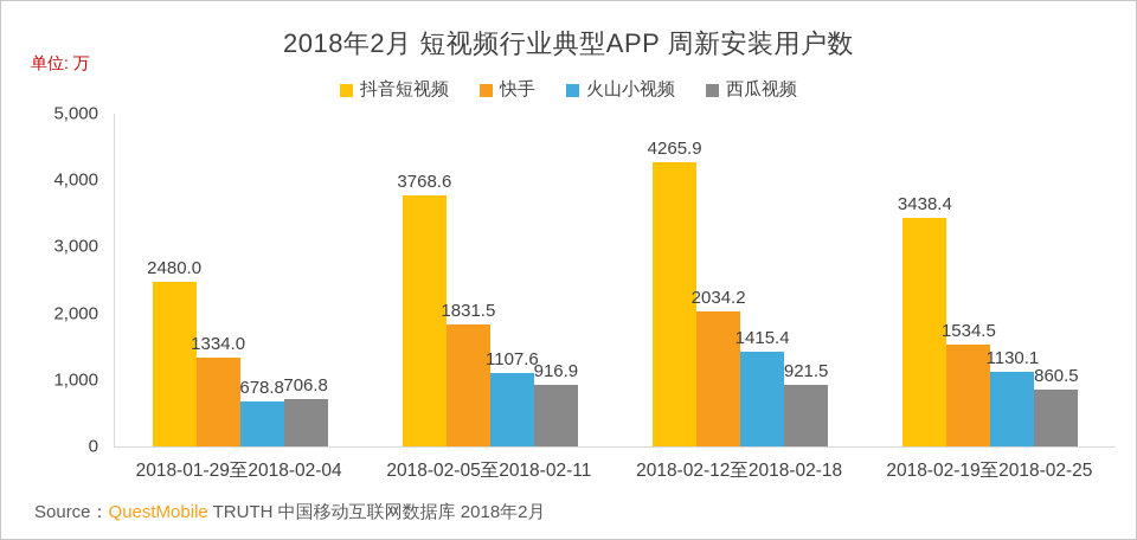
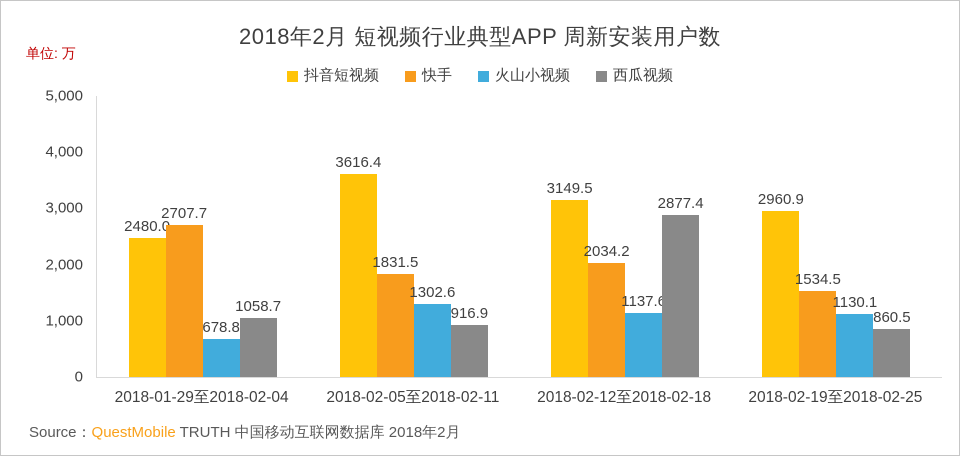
快手/2018-01-29至2018-02-04: 1334.0 -> 2707.7
西瓜视频/2018-01-29至2018-02-04: 706.8 -> 1058.7
抖音短视频/2018-02-05至2018-02-11: 3768.6 -> 3616.4
火山小视频/2018-02-05至2018-02-11: 1107.6 -> 1302.6
抖音短视频/2018-02-12至2018-02-18: 4265.9 -> 3149.5
火山小视频/2018-02-12至2018-02-18: 1415.4 -> 1137.6
西瓜视频/2018-02-12至2018-02-18: 921.5 -> 2877.4
抖音短视频/2018-02-19至2018-02-25: 3438.4 -> 2960.9
